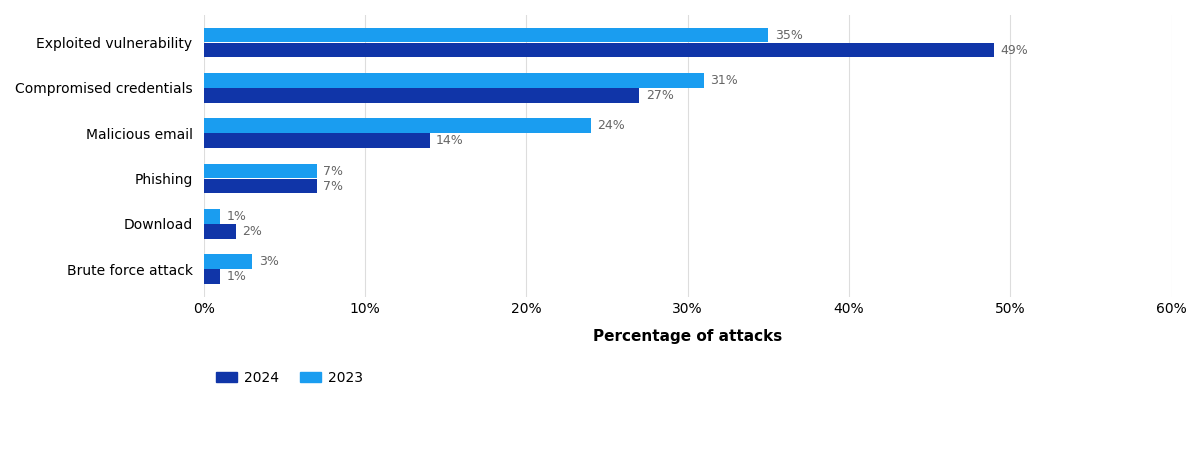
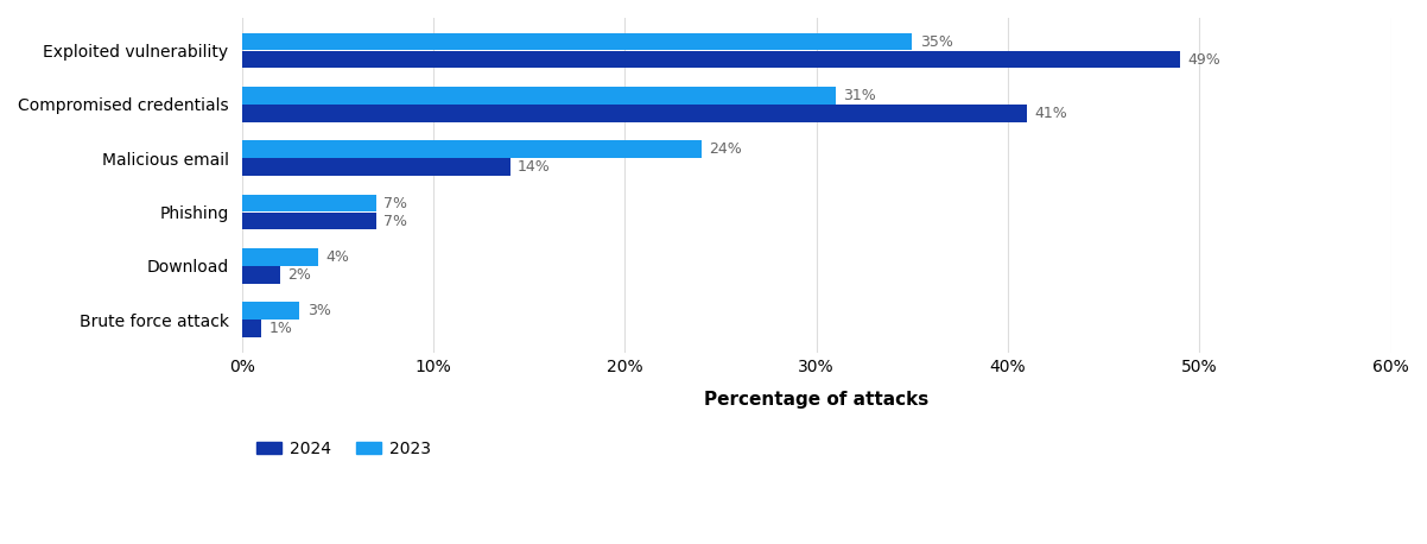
2024/Compromised credentials: 27% -> 41%
2023/Download: 1% -> 4%
